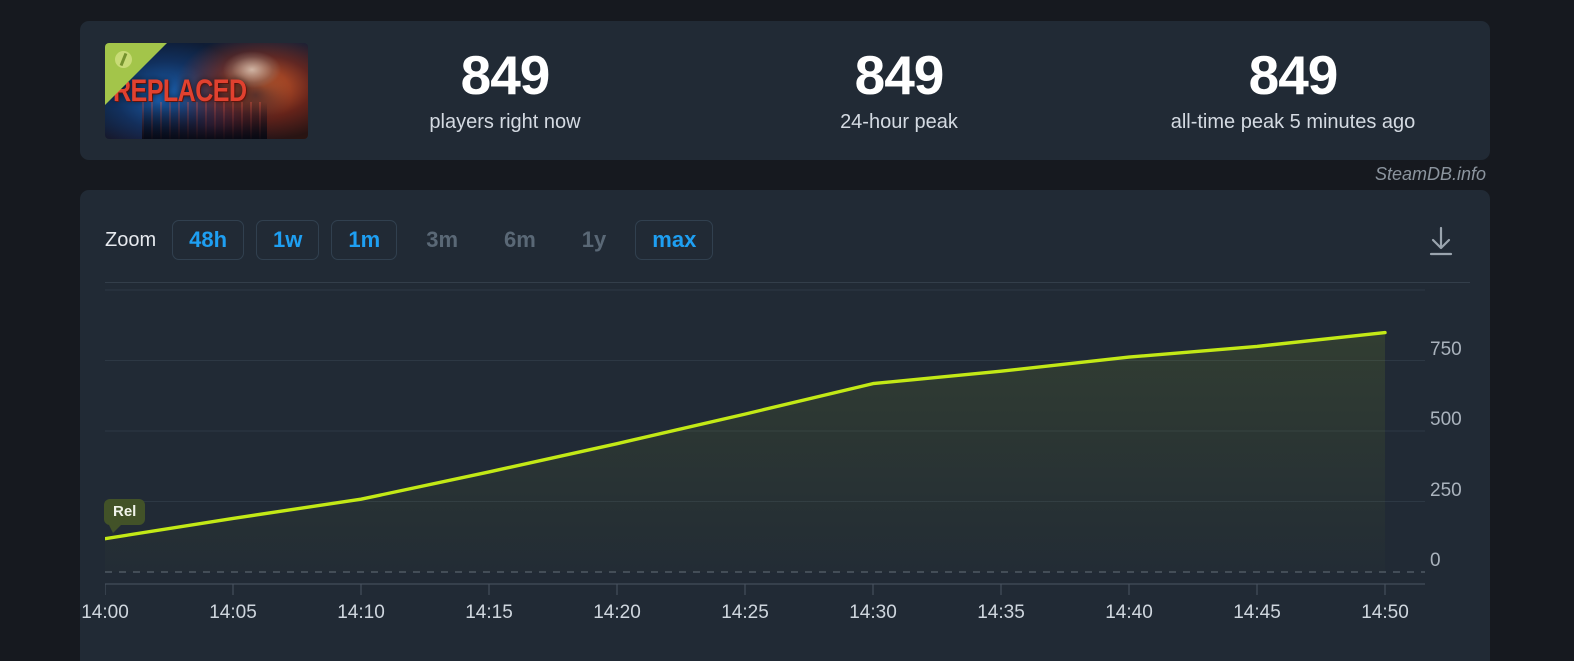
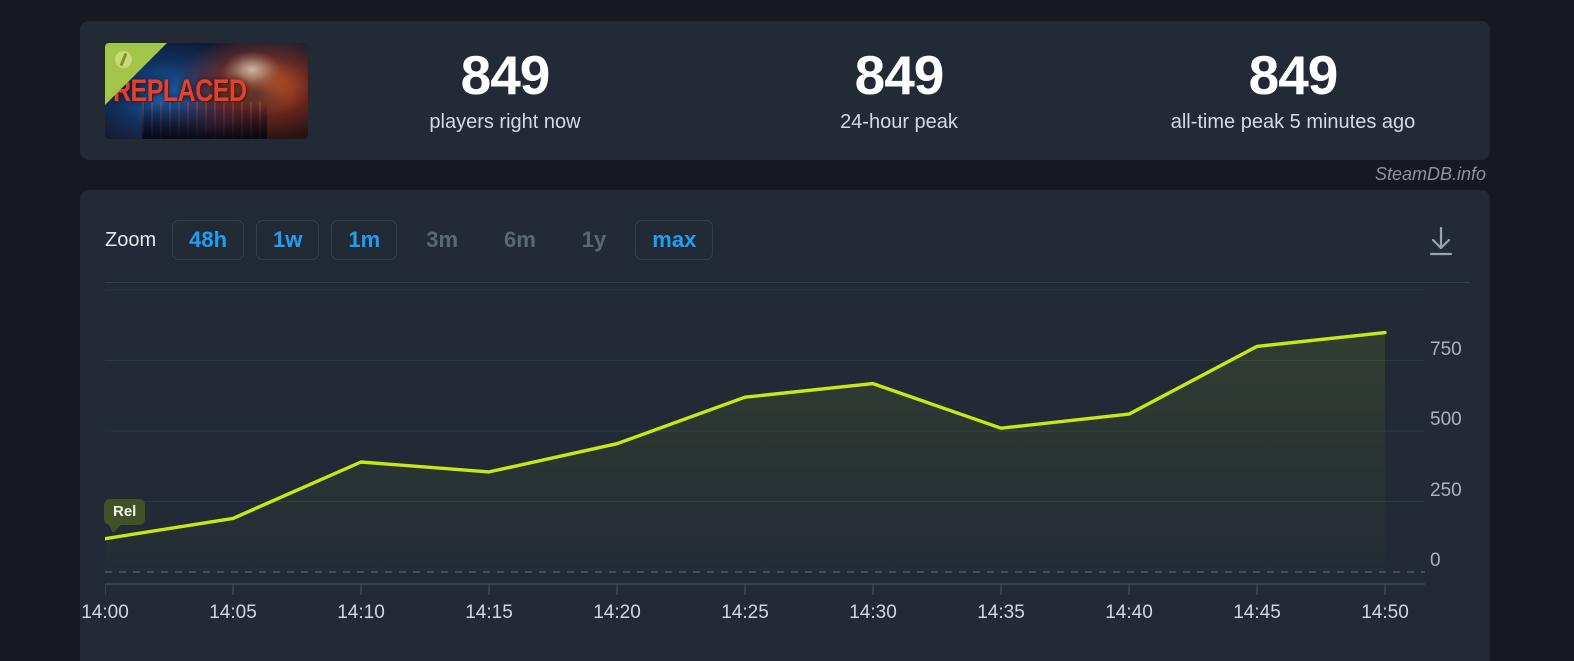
14:10: 260 -> 390
14:25: 560 -> 620
14:35: 710 -> 510
14:40: 760 -> 560
